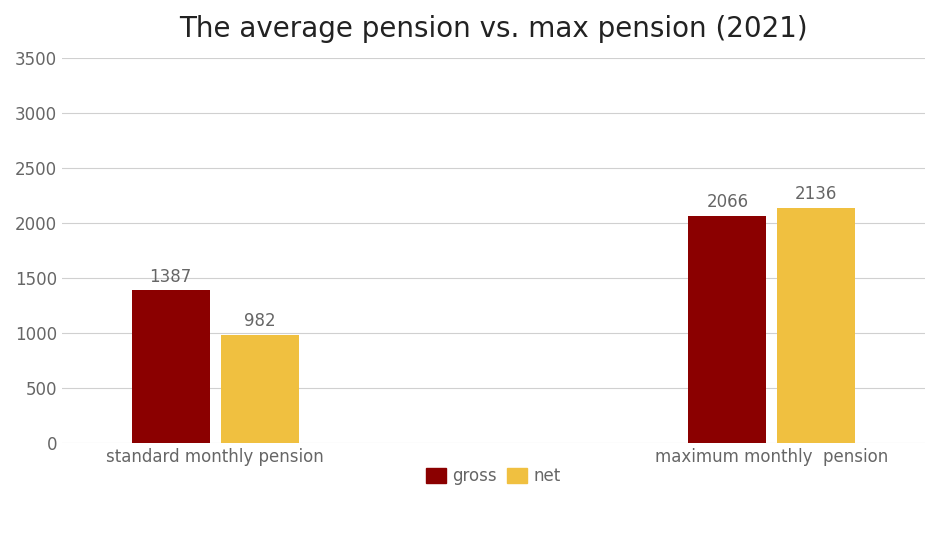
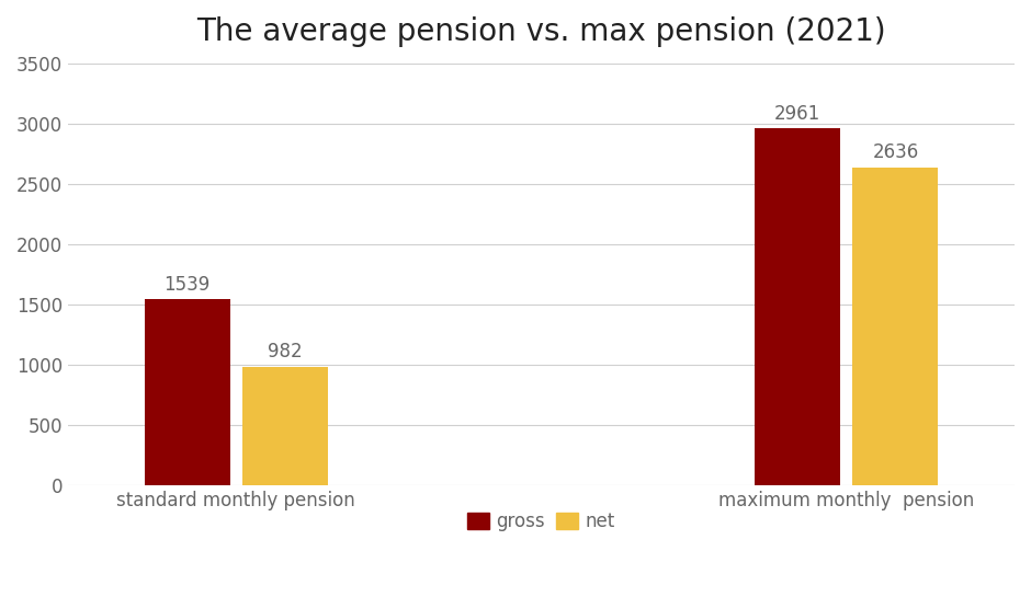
gross/standard monthly pension: 1387 -> 1539
gross/maximum monthly pension: 2066 -> 2961
net/maximum monthly pension: 2136 -> 2636
